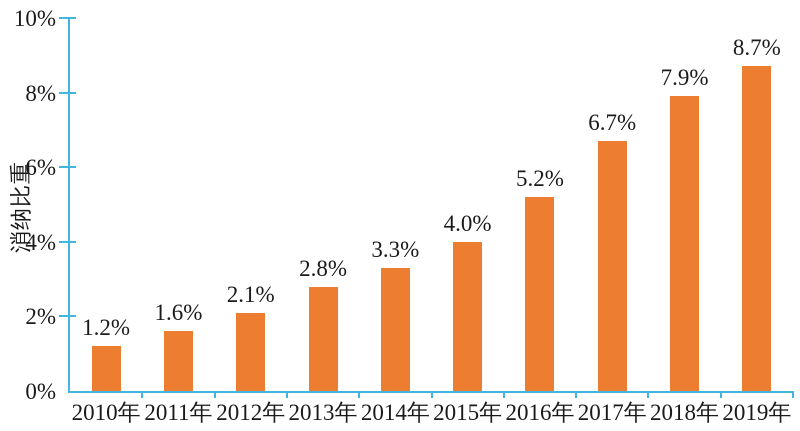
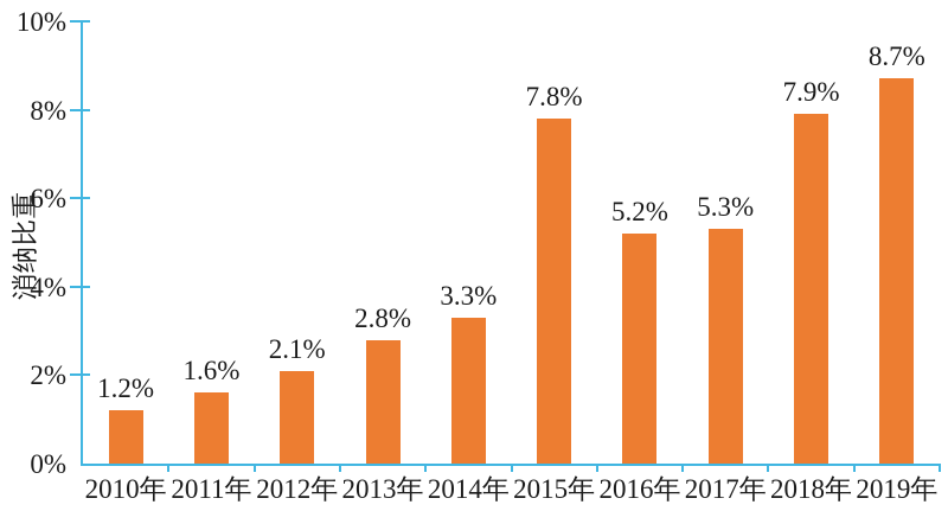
2015年: 4.0% -> 7.8%
2017年: 6.7% -> 5.3%
